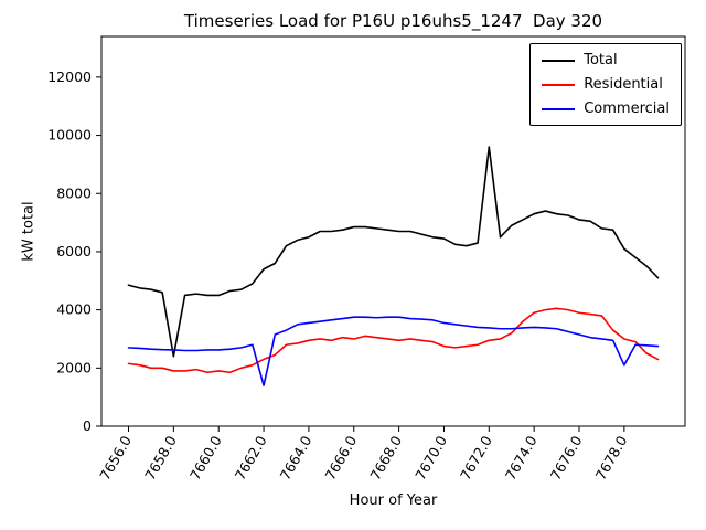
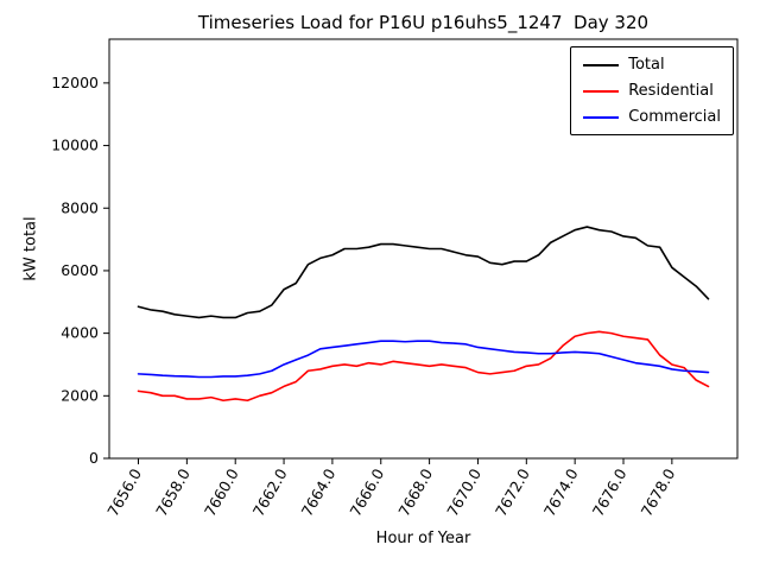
Total/7658.0: 2400 -> 4600
Commercial/7662.0: 1400 -> 3000
Total/7672.0: 9600 -> 6300
Commercial/7678.0: 2100 -> 2800
